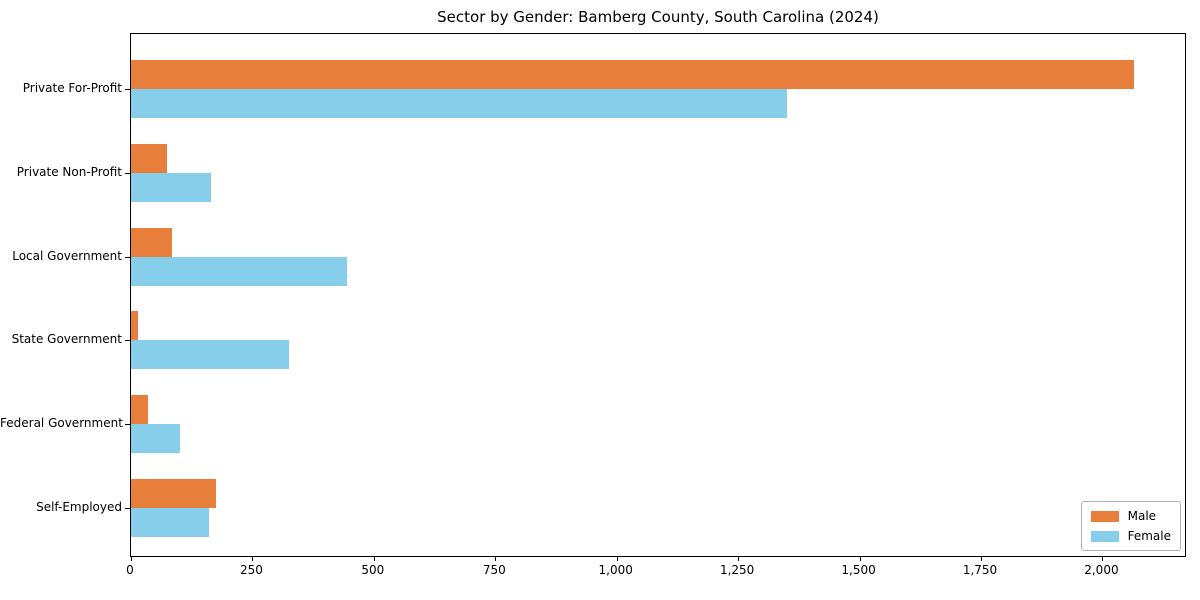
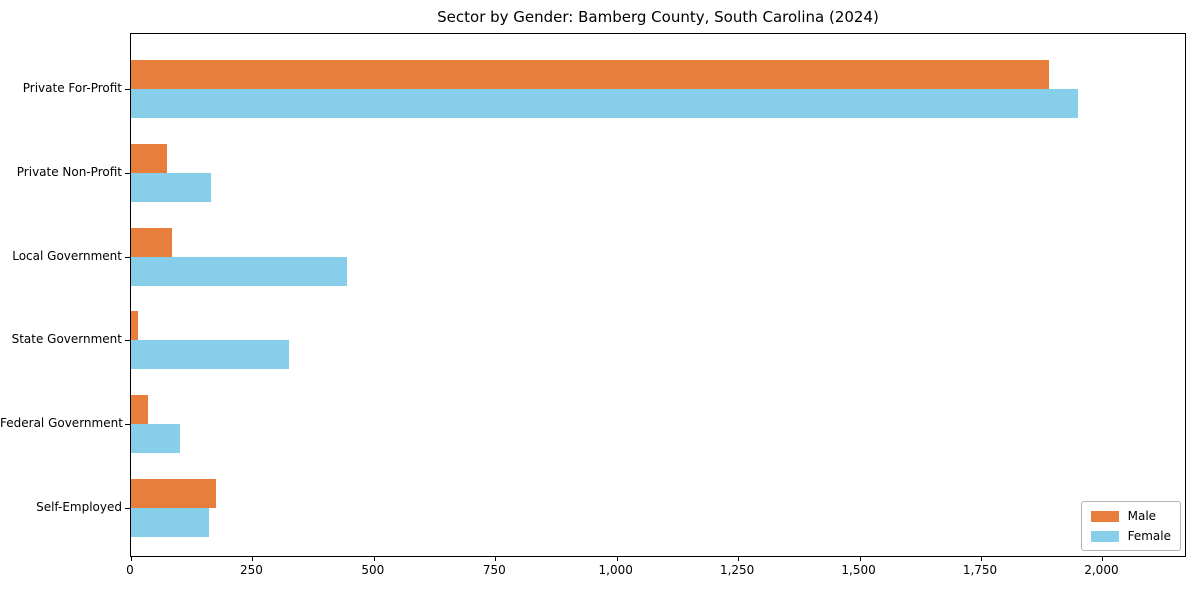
Male/Private For-Profit: 2060 -> 1890
Female/Private For-Profit: 1350 -> 1950
